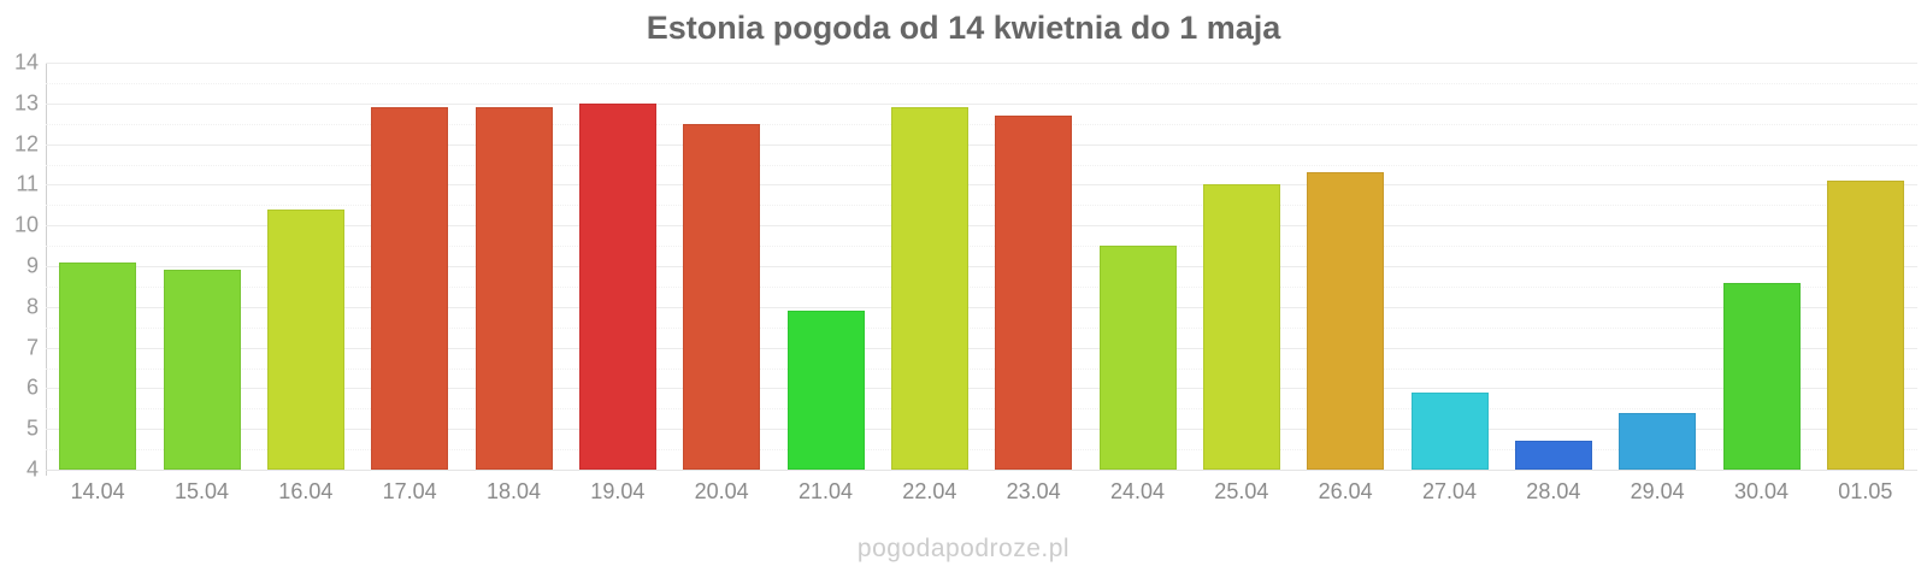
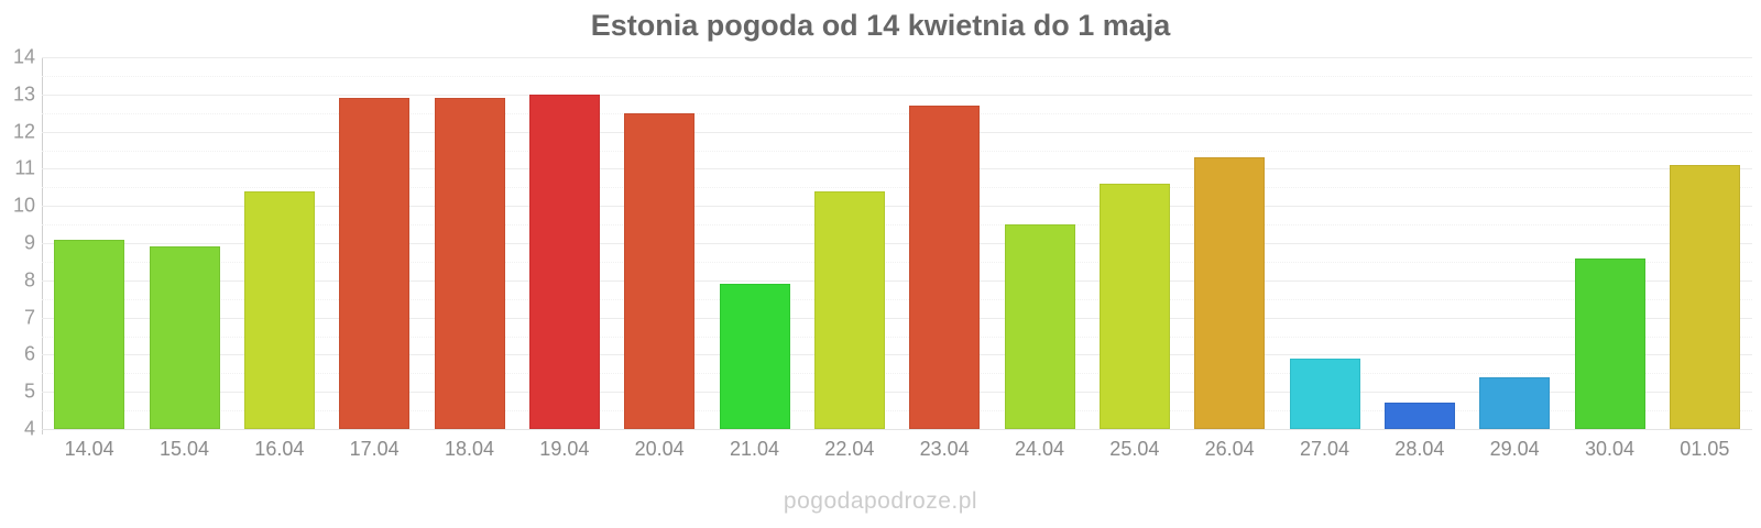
22.04: 12.9 -> 10.4
25.04: 11.0 -> 10.6
